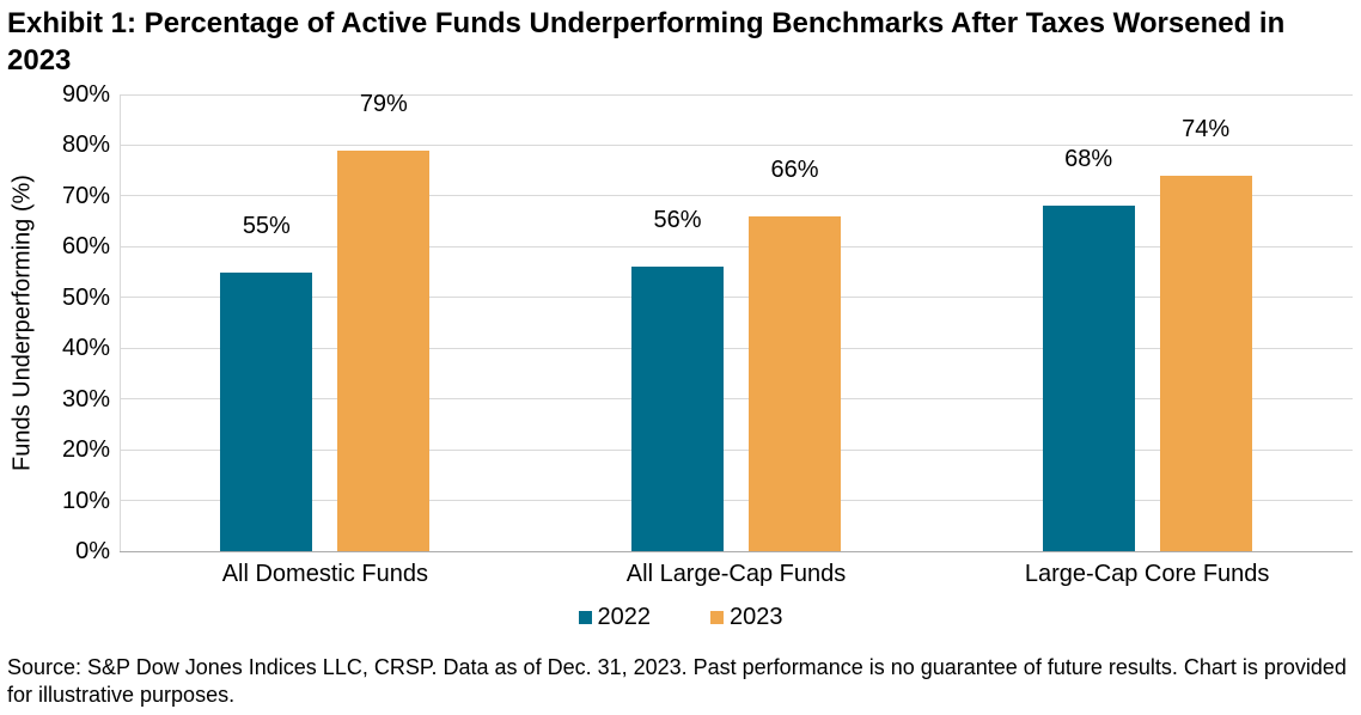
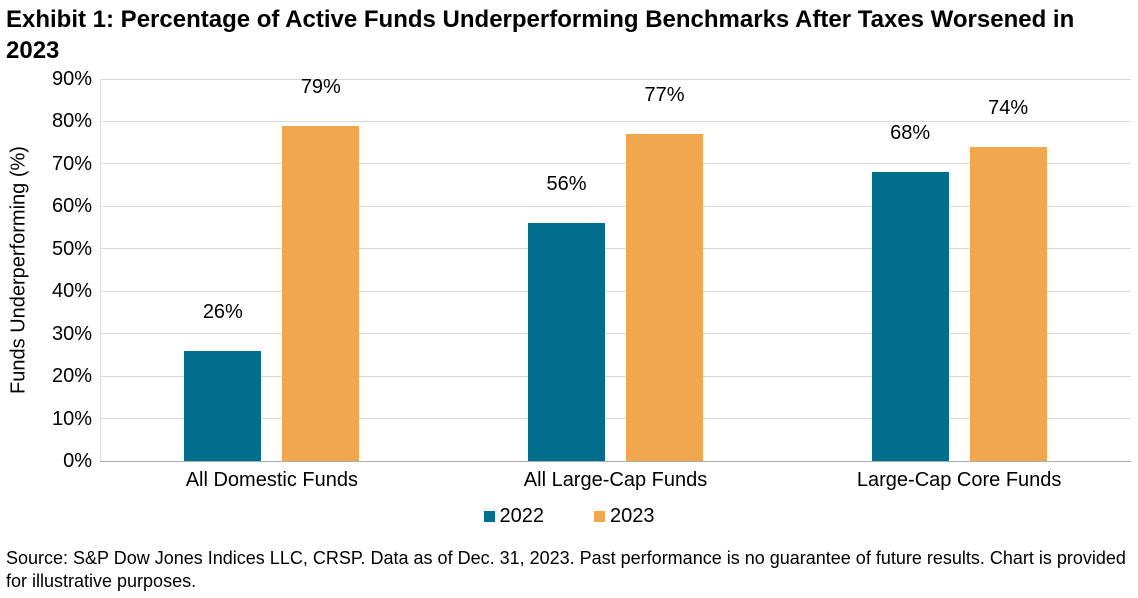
2022/All Domestic Funds: 55% -> 26%
2023/All Large-Cap Funds: 66% -> 77%
